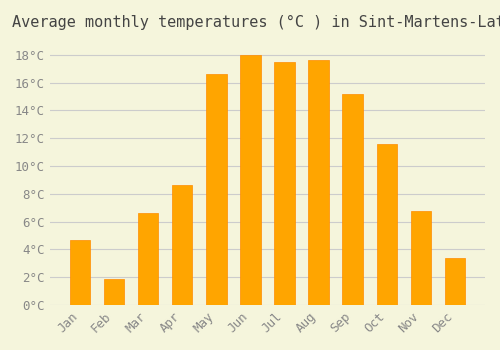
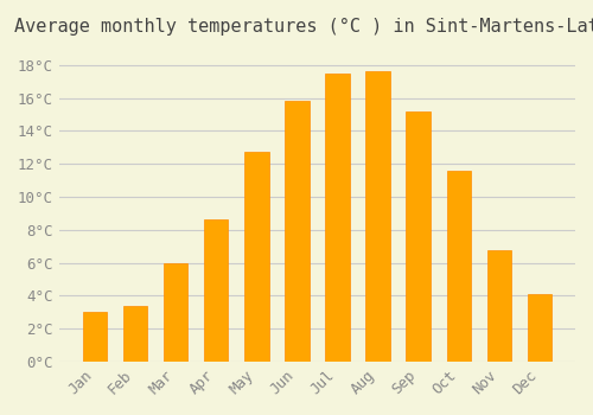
Jan: 4.7°C -> 3.0°C
Feb: 1.9°C -> 3.4°C
Mar: 6.6°C -> 6.0°C
May: 16.6°C -> 12.7°C
Jun: 18.0°C -> 15.8°C
Dec: 3.4°C -> 4.1°C
